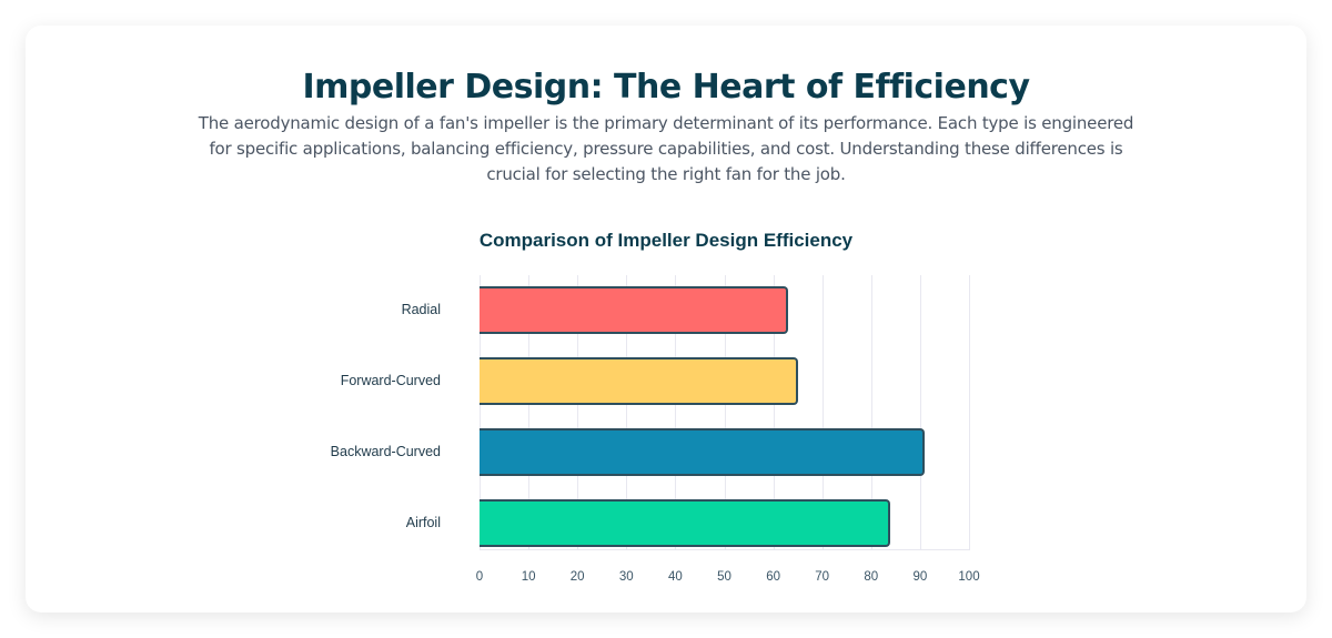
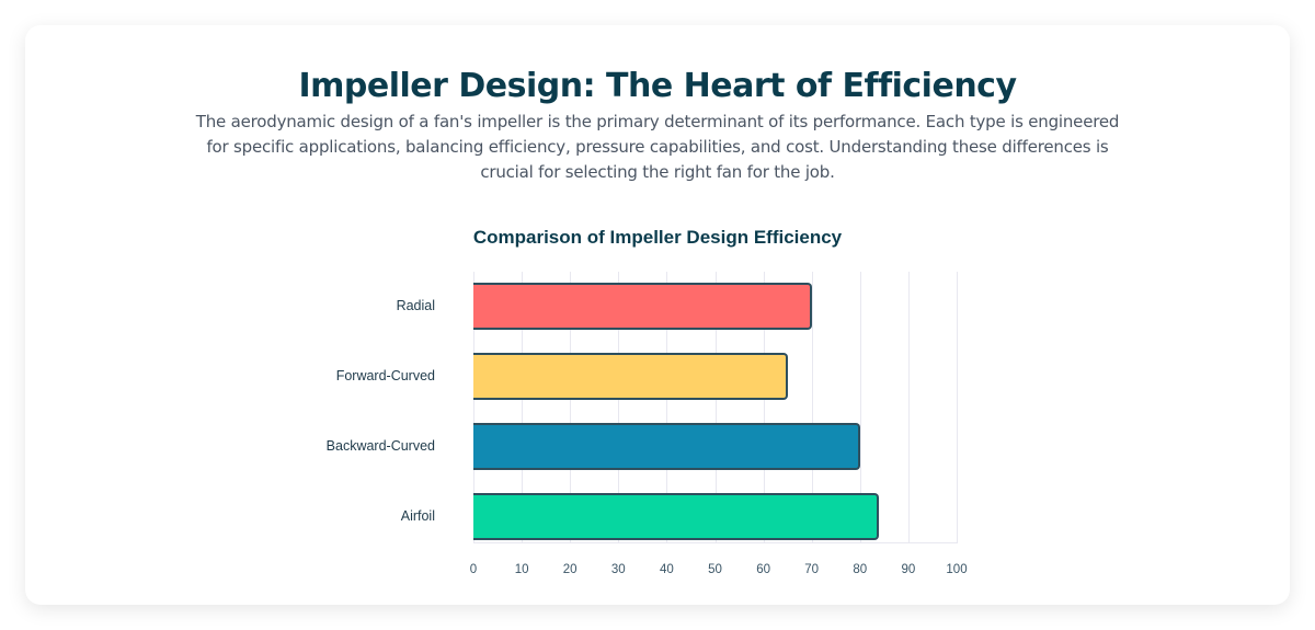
Radial: 63 -> 70
Backward-Curved: 91 -> 80
